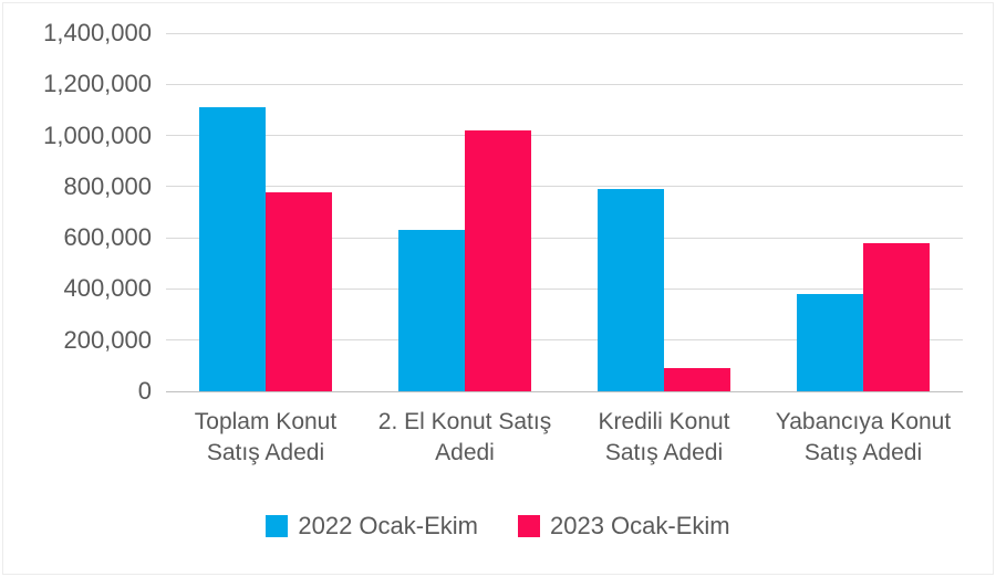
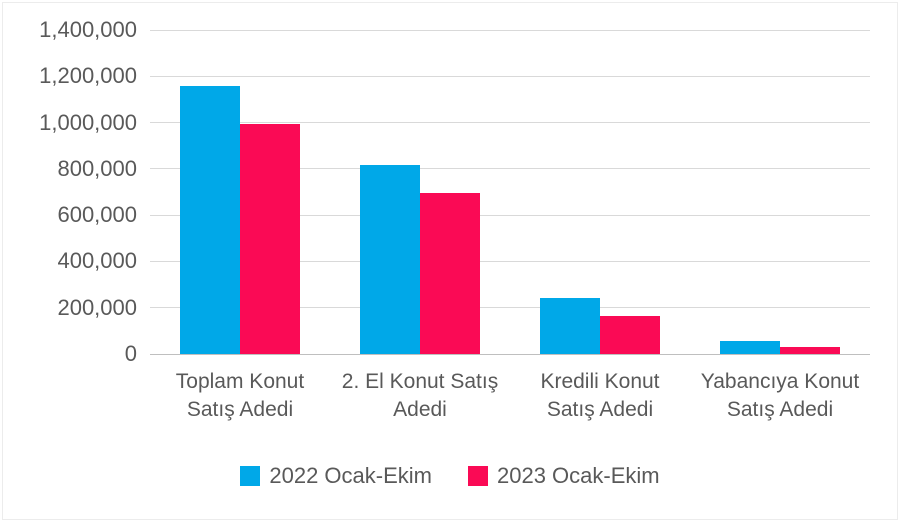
2022 Ocak-Ekim/Toplam Konut Satış Adedi: 1110000 -> 1160000
2023 Ocak-Ekim/Toplam Konut Satış Adedi: 780000 -> 1000000
2022 Ocak-Ekim/2. El Konut Satış Adedi: 630000 -> 820000
2023 Ocak-Ekim/2. El Konut Satış Adedi: 1020000 -> 700000
2022 Ocak-Ekim/Kredili Konut Satış Adedi: 790000 -> 240000
2023 Ocak-Ekim/Kredili Konut Satış Adedi: 90000 -> 160000
2022 Ocak-Ekim/Yabancıya Konut Satış Adedi: 380000 -> 60000
2023 Ocak-Ekim/Yabancıya Konut Satış Adedi: 580000 -> 30000
